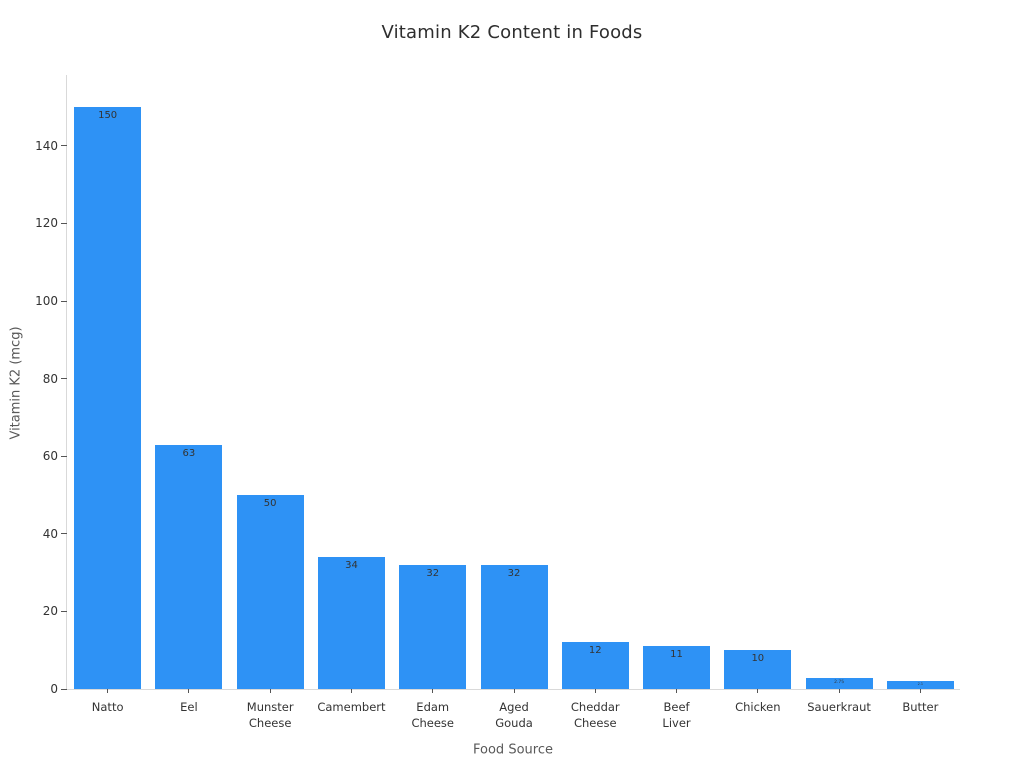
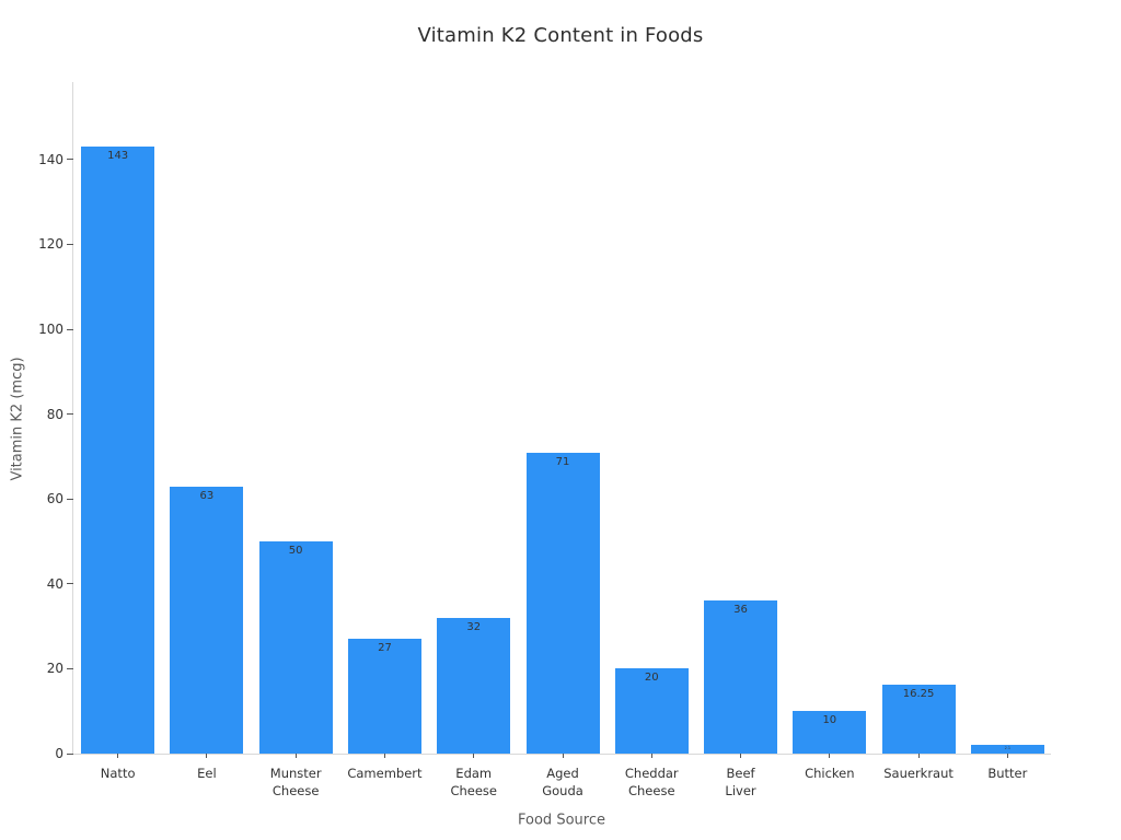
Natto: 150 -> 143
Camembert: 34 -> 27
Aged Gouda: 32 -> 71
Cheddar Cheese: 12 -> 20
Beef Liver: 11 -> 36
Sauerkraut: 2.75 -> 16.25
